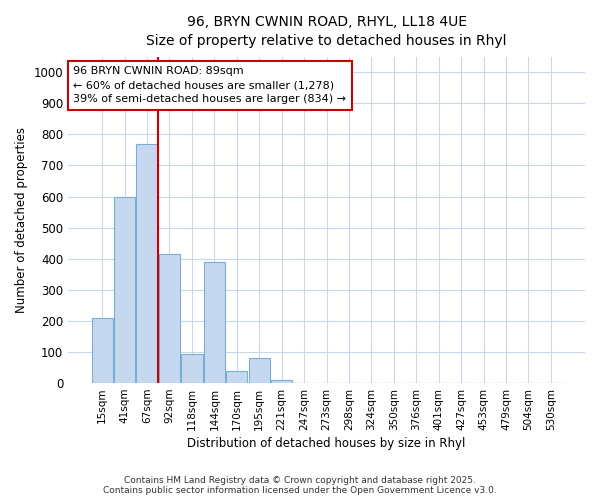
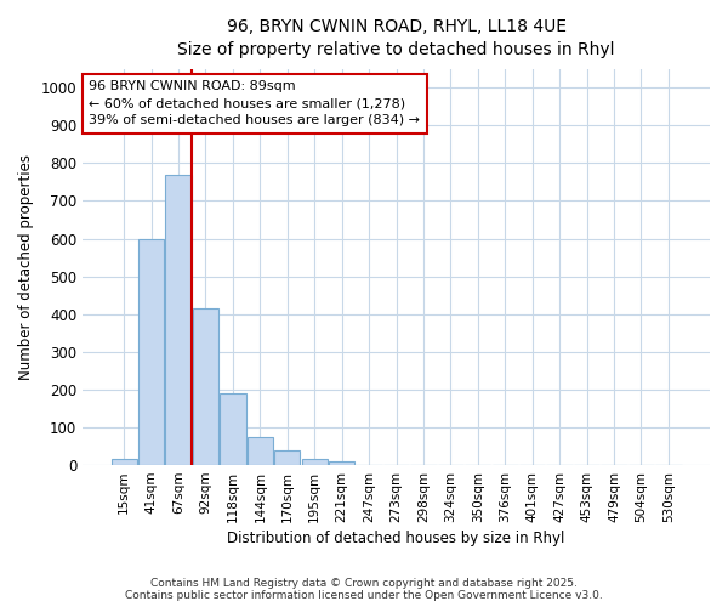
15sqm: 210 -> 15
118sqm: 95 -> 190
144sqm: 390 -> 75
195sqm: 80 -> 15
